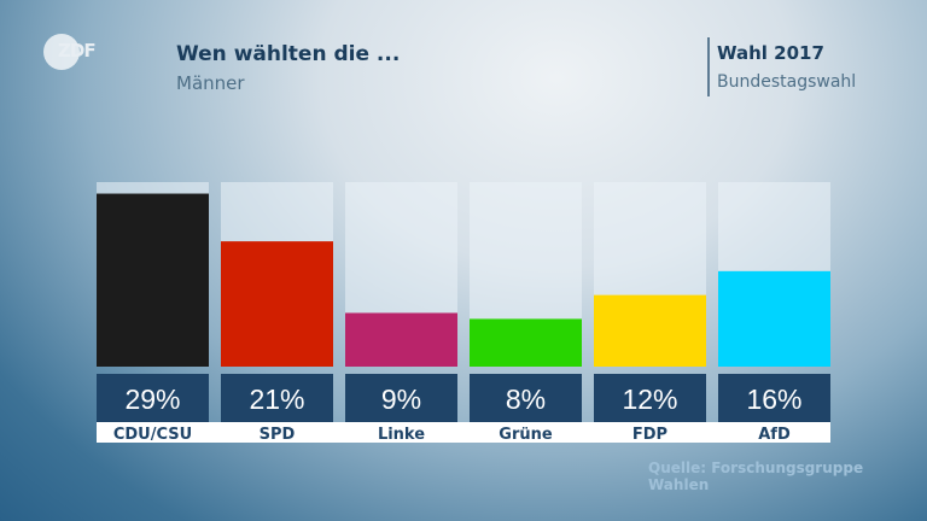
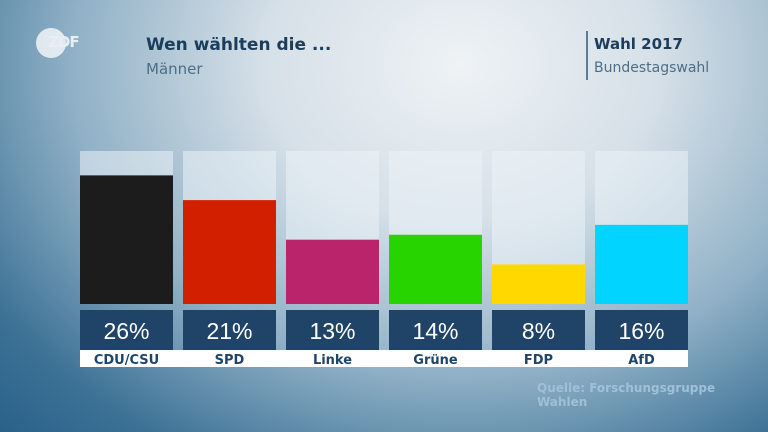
CDU/CSU: 29% -> 26%
Linke: 9% -> 13%
Grüne: 8% -> 14%
FDP: 12% -> 8%
